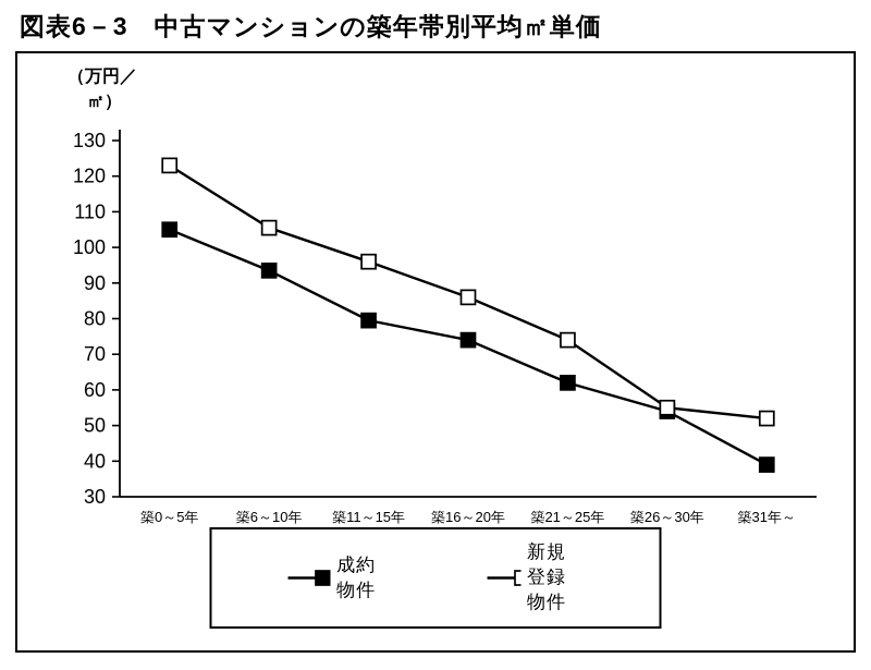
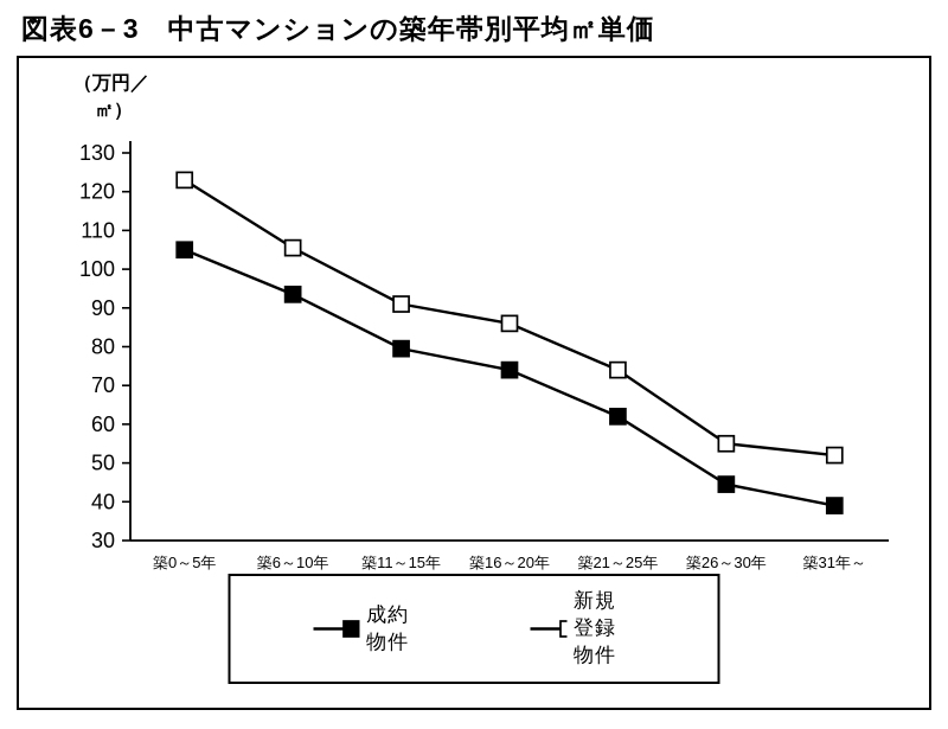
新規登録物件/築11～15年: 96 -> 91
成約物件/築26～30年: 54 -> 44
